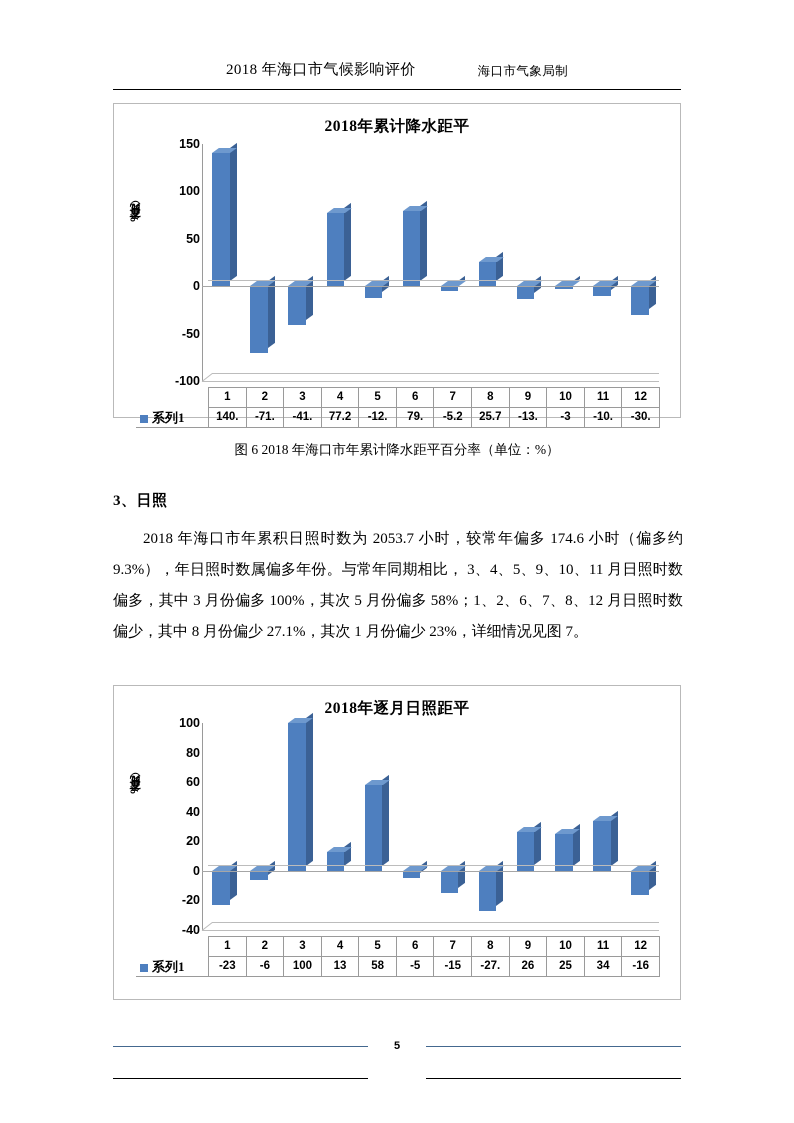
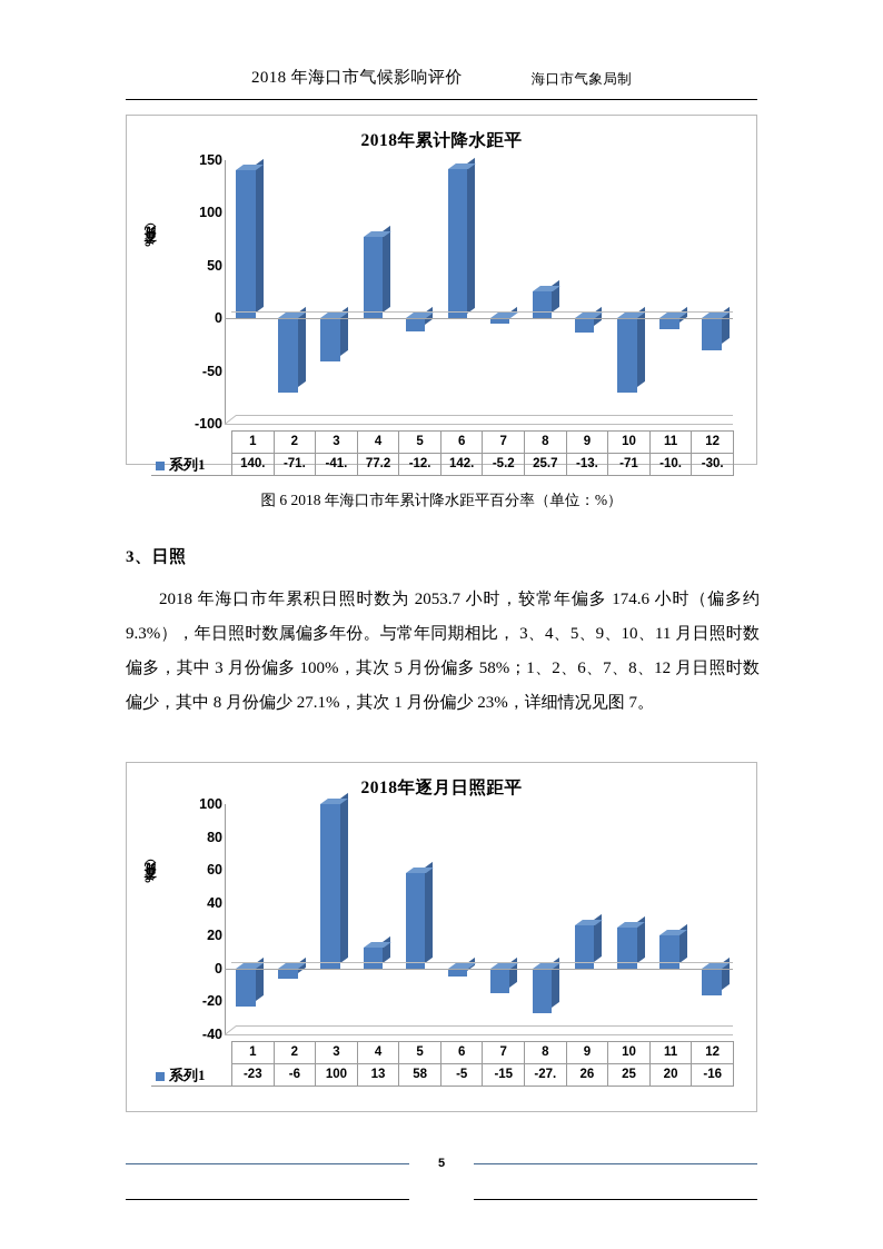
2018年累计降水距平/6: 79 -> 142
2018年累计降水距平/10: -3 -> -71
2018年逐月日照距平/11: 34 -> 20
